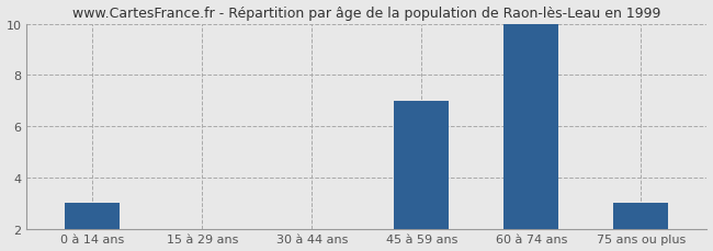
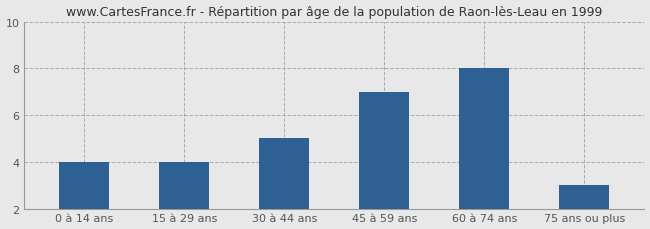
0 à 14 ans: 3 -> 4
15 à 29 ans: 2 -> 4
30 à 44 ans: 2 -> 5
60 à 74 ans: 10 -> 8
